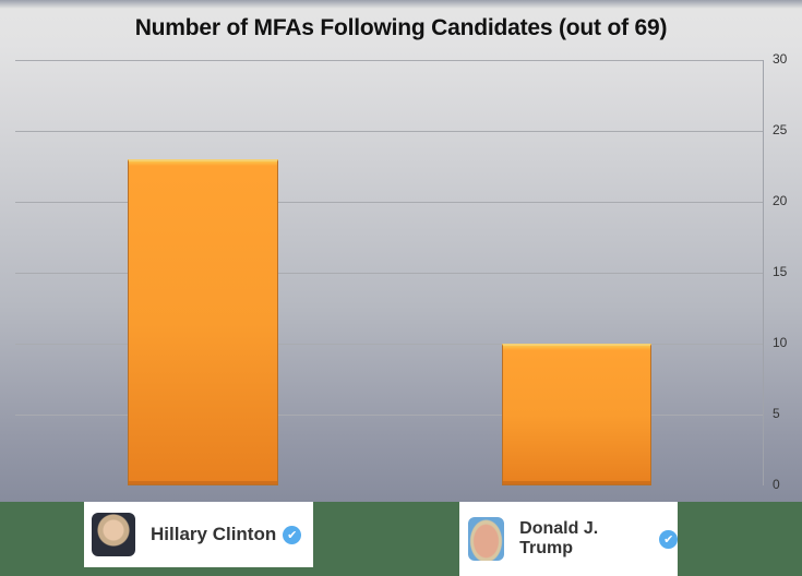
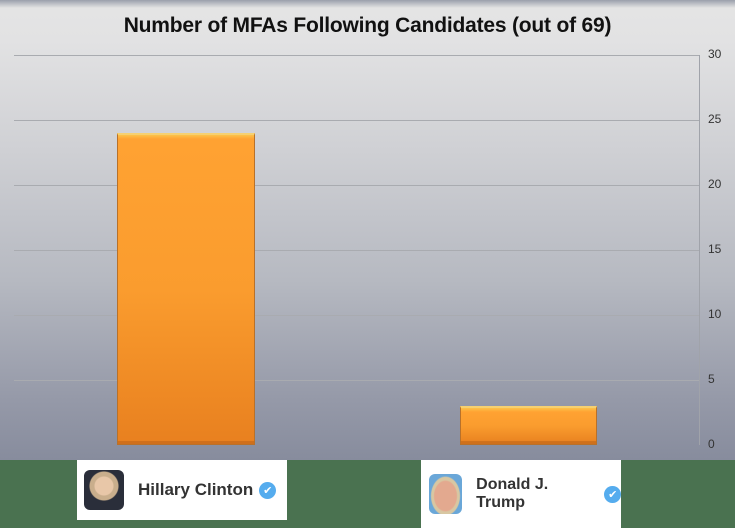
Hillary Clinton: 23 -> 24
Donald J. Trump: 10 -> 3
